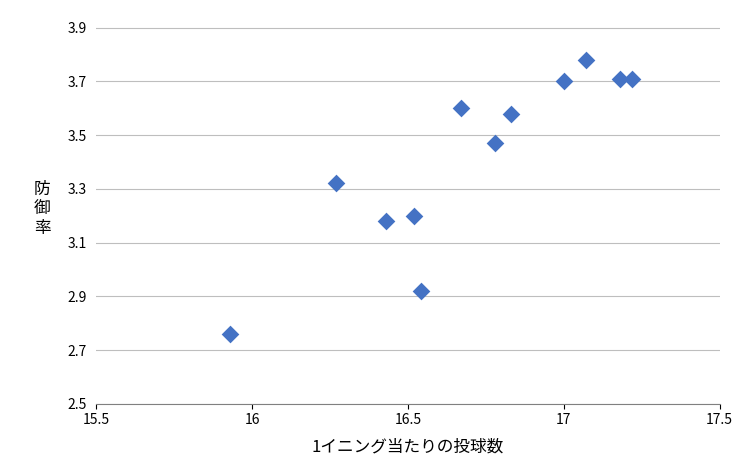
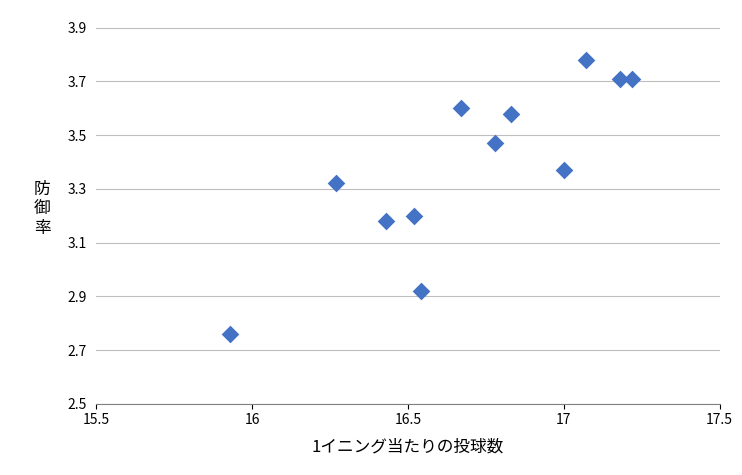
17: 3.70 -> 3.37
